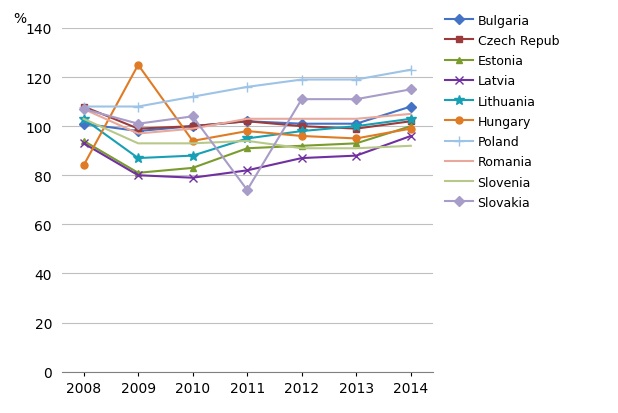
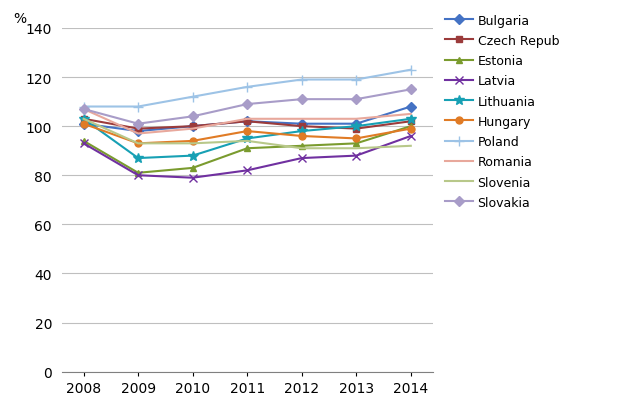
Czech Repub/2008: 108 -> 103
Hungary/2008: 84 -> 101
Hungary/2009: 125 -> 93
Slovakia/2011: 74 -> 109
